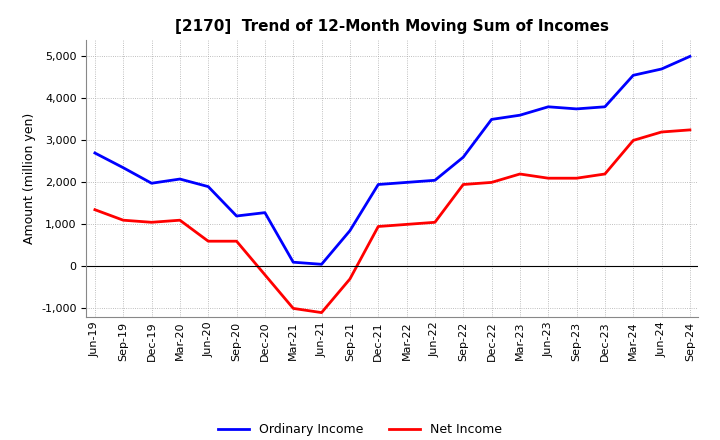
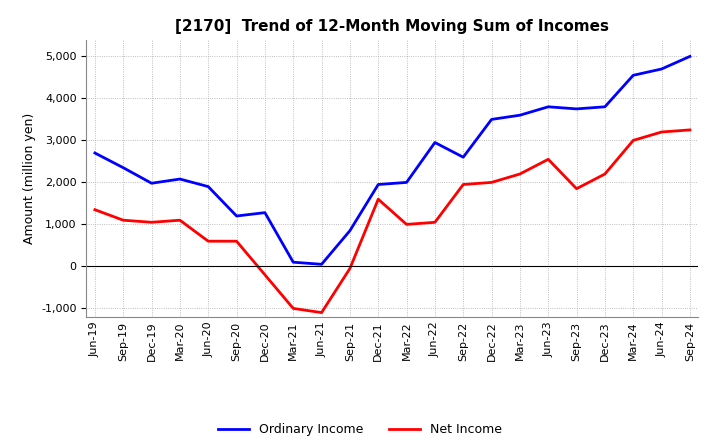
Net Income/Sep-21: -300 -> -50
Net Income/Dec-21: 950 -> 1,600
Ordinary Income/Jun-22: 2,050 -> 2,950
Net Income/Jun-23: 2,100 -> 2,550
Net Income/Sep-23: 2,100 -> 1,850
